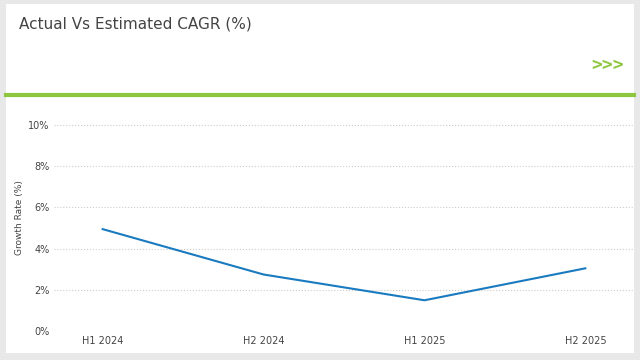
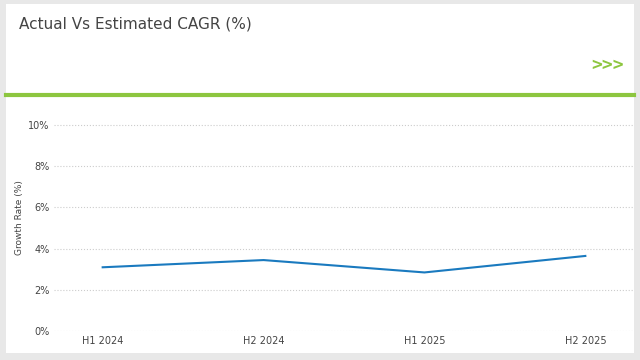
H1 2024: 4.95% -> 3.10%
H2 2024: 2.75% -> 3.45%
H1 2025: 1.50% -> 2.85%
H2 2025: 3.05% -> 3.65%
